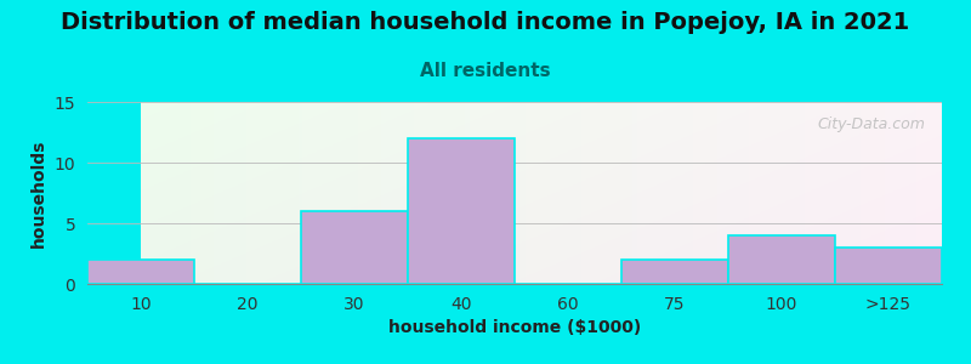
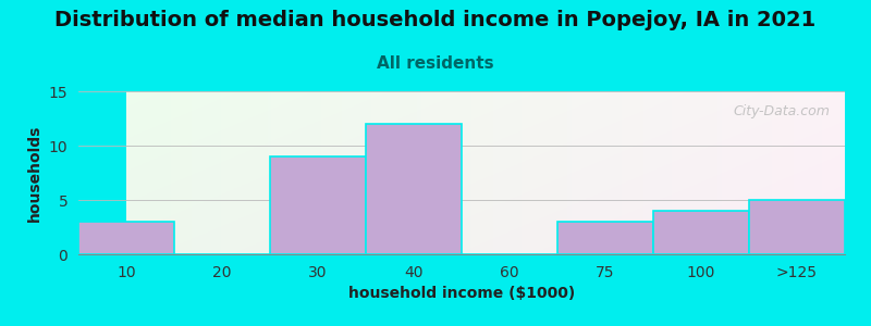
10: 2 -> 3
30: 6 -> 9
75: 2 -> 3
>125: 3 -> 5
